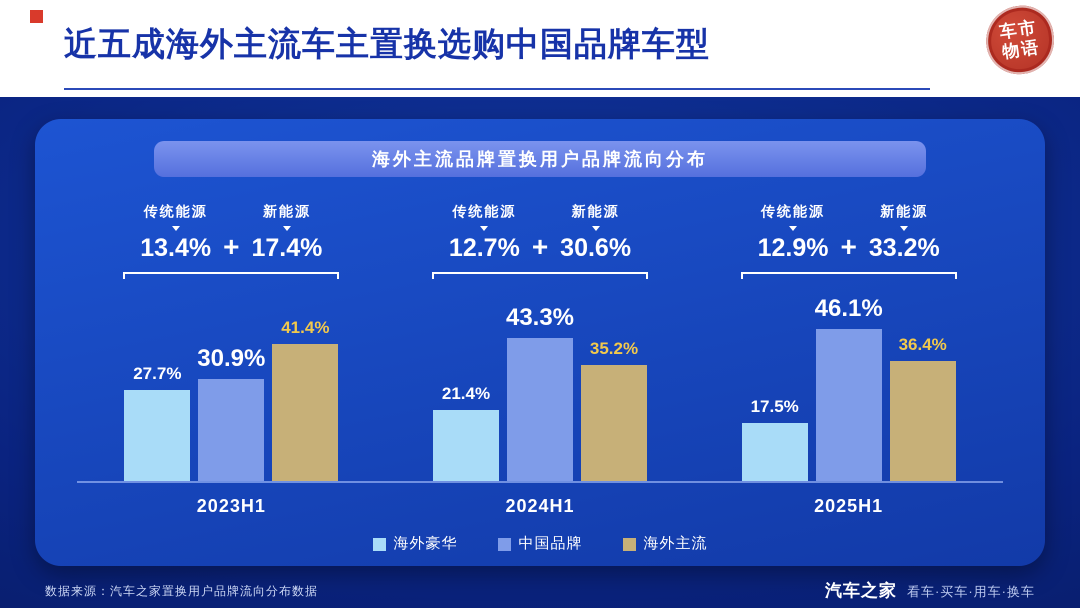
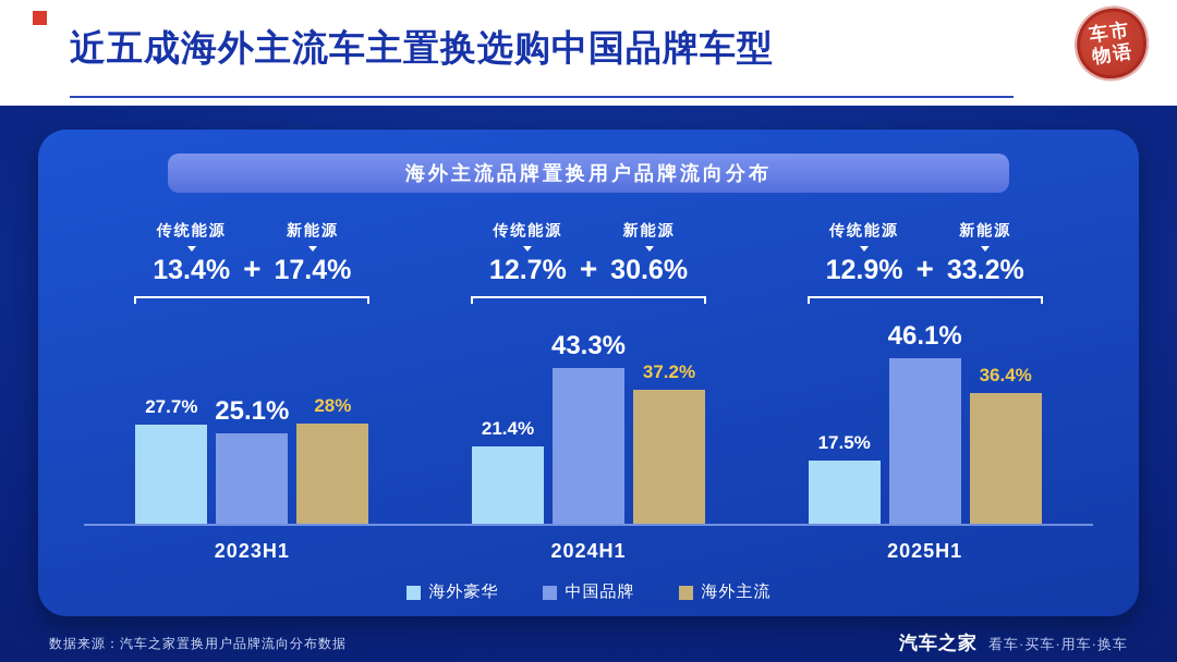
中国品牌/2023H1: 30.9% -> 25.1%
海外主流/2023H1: 41.4% -> 28%
海外主流/2024H1: 35.2% -> 37.2%
